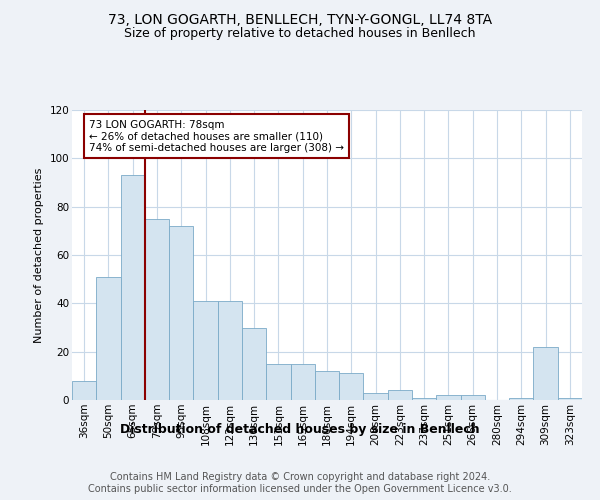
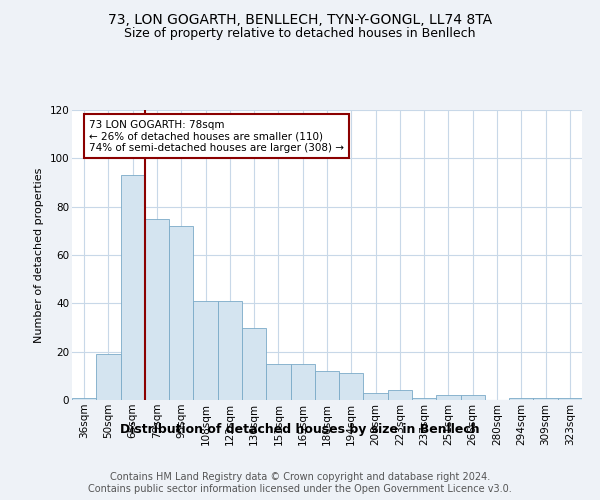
36sqm: 8 -> 1
50sqm: 51 -> 19
309sqm: 22 -> 1
